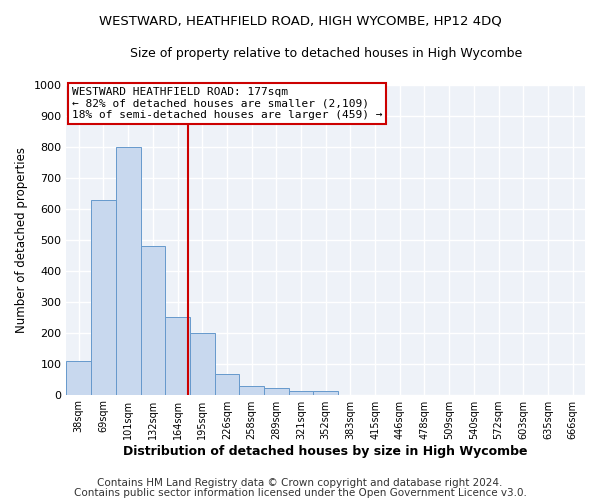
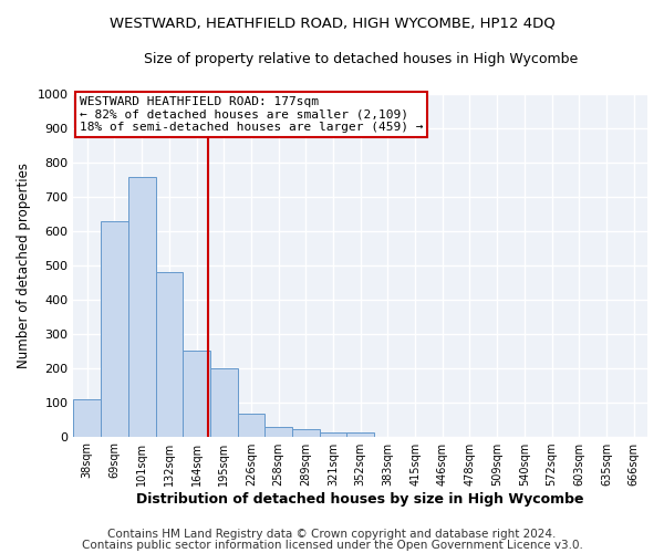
101sqm: 800 -> 760
